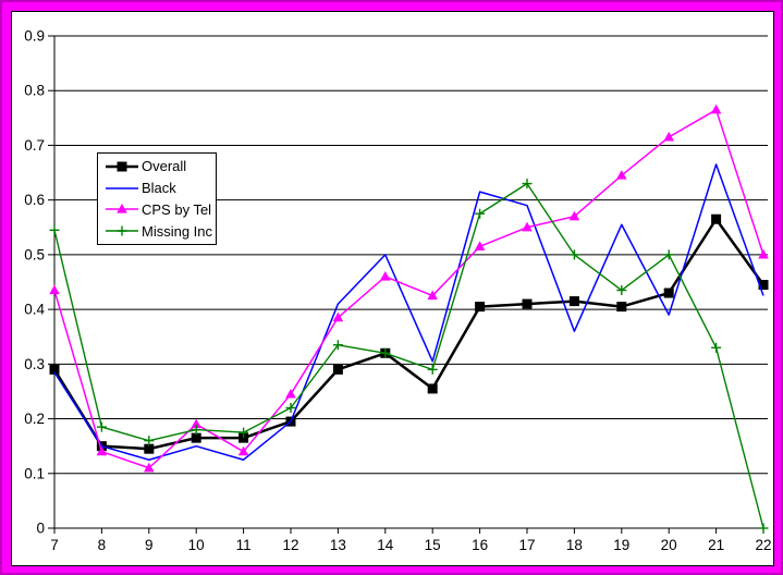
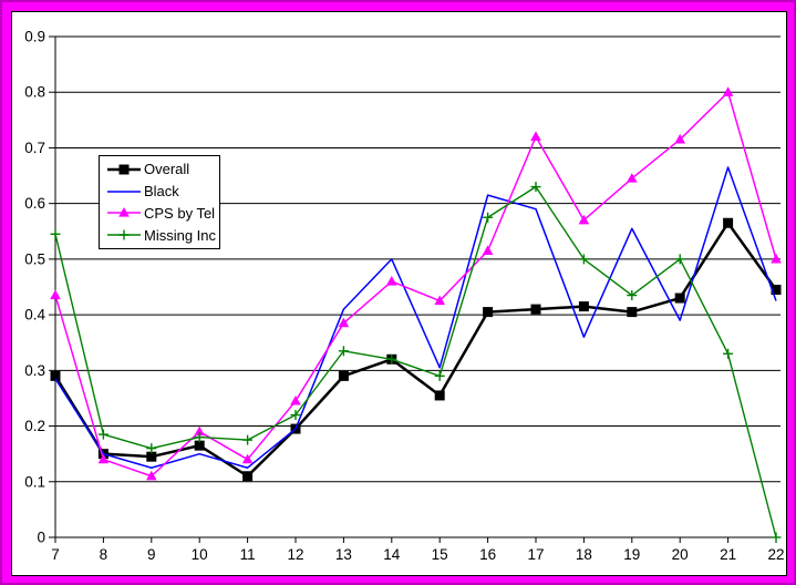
Overall/11: 0.17 -> 0.11
CPS by Tel/17: 0.55 -> 0.72
CPS by Tel/21: 0.77 -> 0.80
